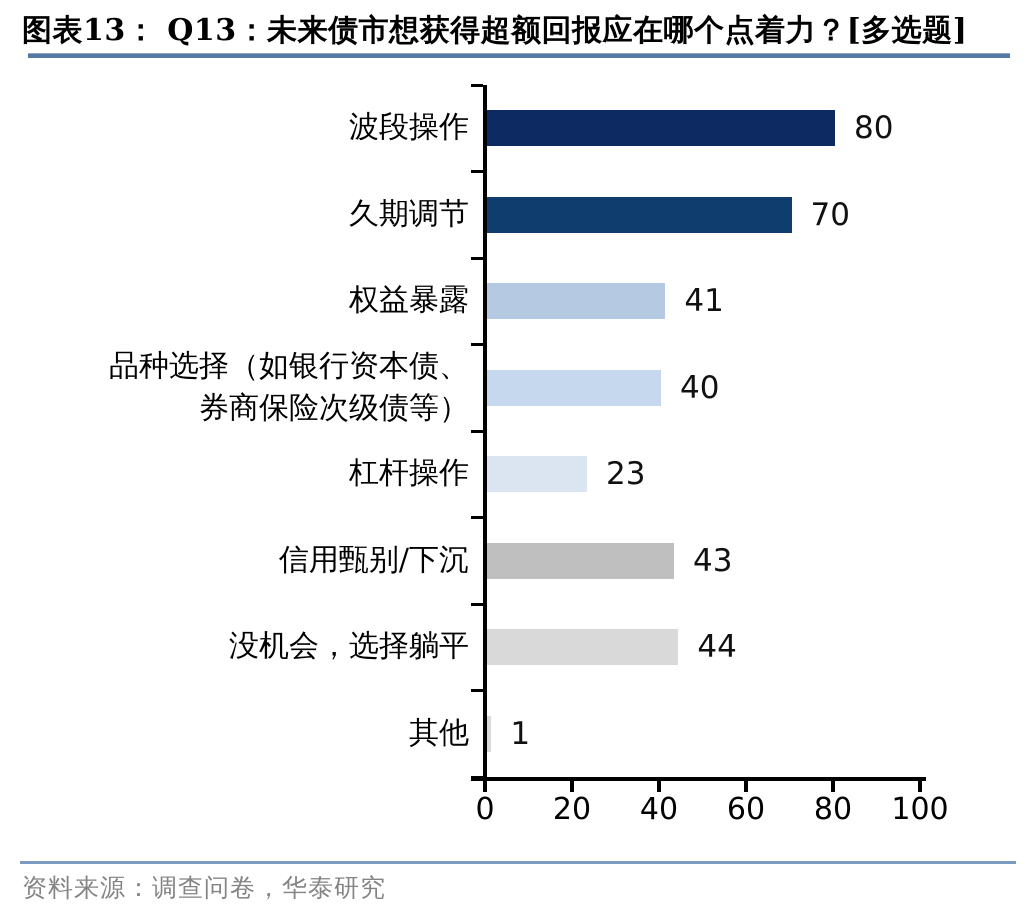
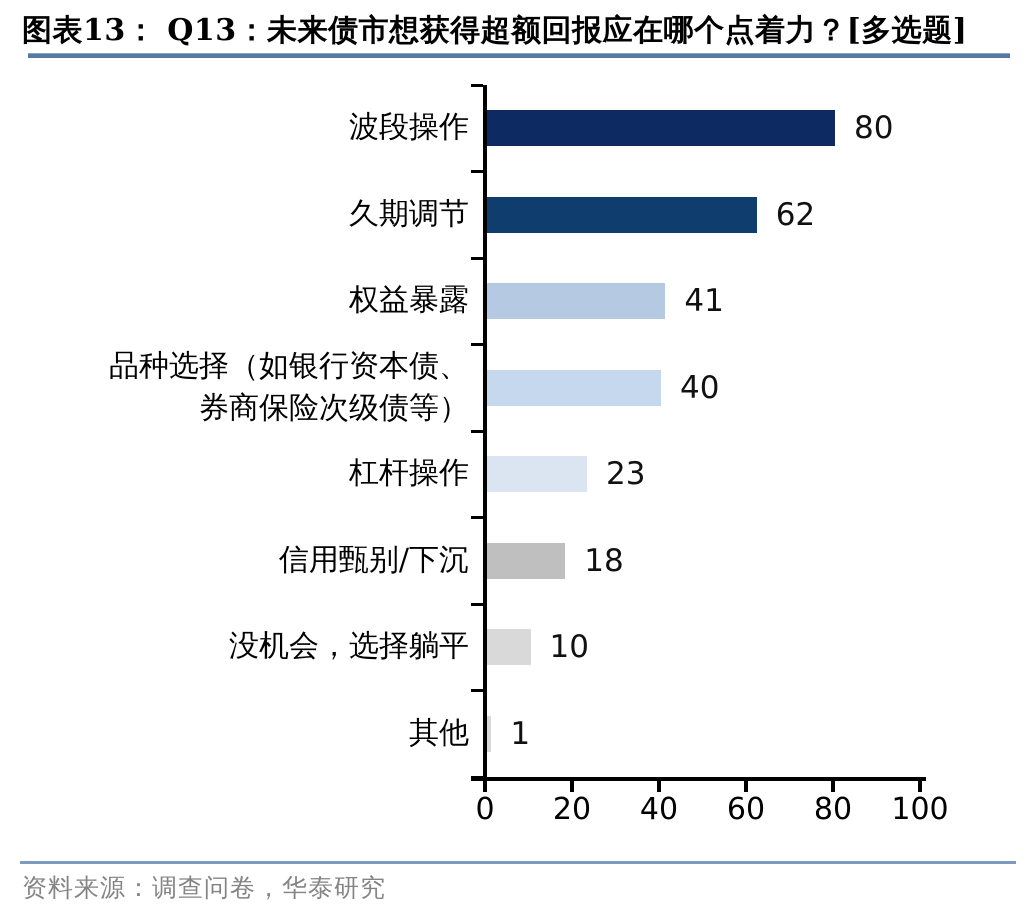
久期调节: 70 -> 62
信用甄别/下沉: 43 -> 18
没机会，选择躺平: 44 -> 10
